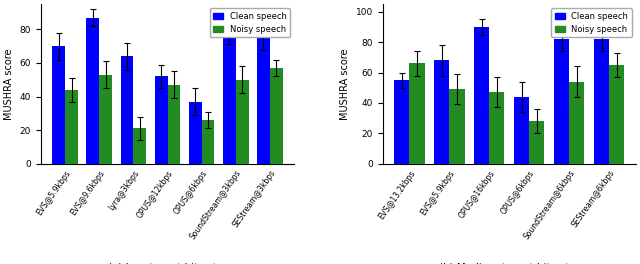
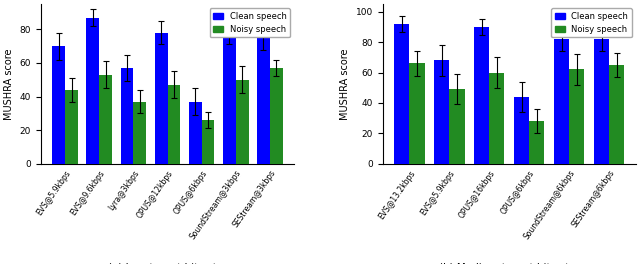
Clean speech/Lyra@3kbps: 64 -> 57
Noisy speech/Lyra@3kbps: 21 -> 37
Clean speech/OPUS@12kbps: 52 -> 78
Clean speech/EVS@13.2kbps: 55 -> 92
Noisy speech/OPUS@16kbps: 47 -> 60
Noisy speech/SoundStream@6kbps: 54 -> 62
